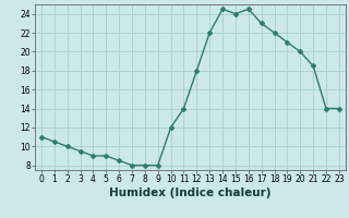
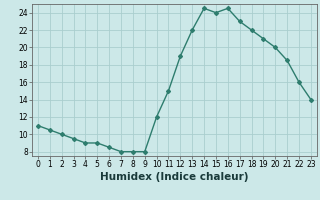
11: 14.0 -> 15.0
12: 18.0 -> 19.0
22: 14.0 -> 16.0
